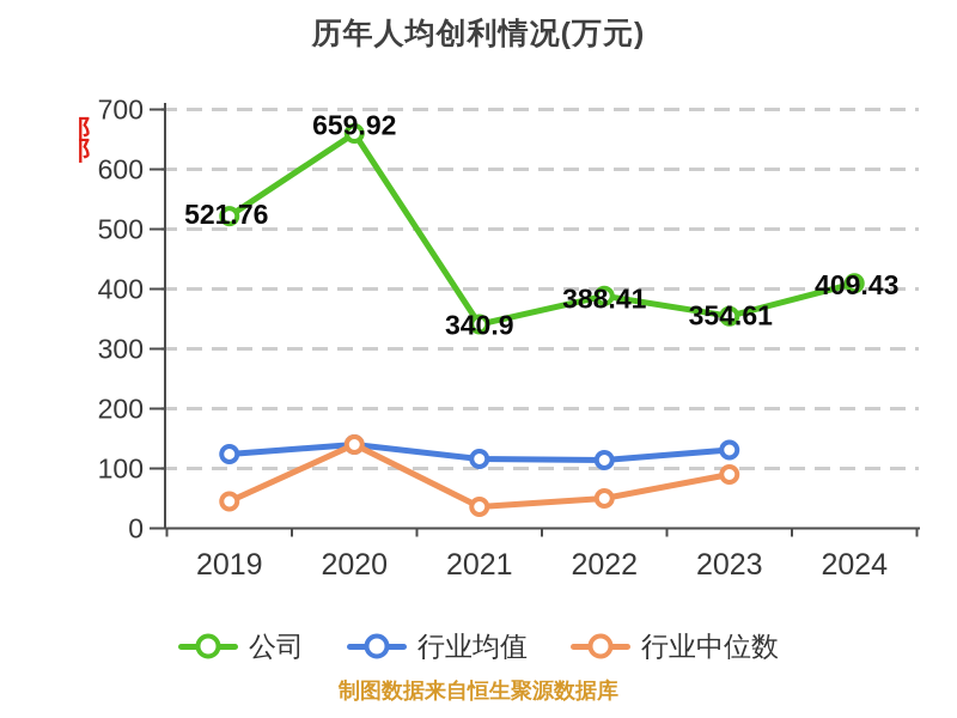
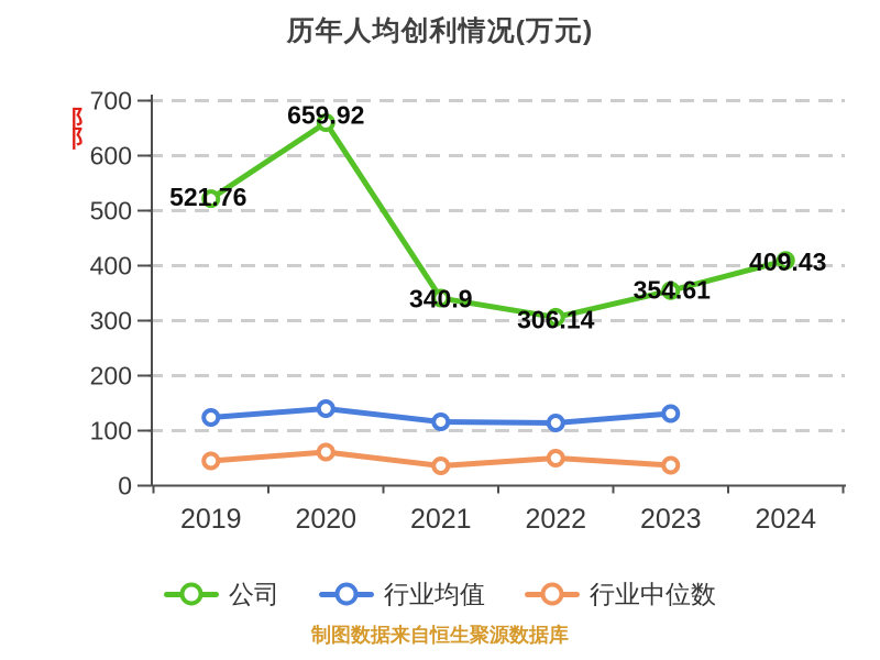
行业中位数/2020: 140 -> 60
公司/2022: 388.41 -> 306.14
行业中位数/2023: 90 -> 40
